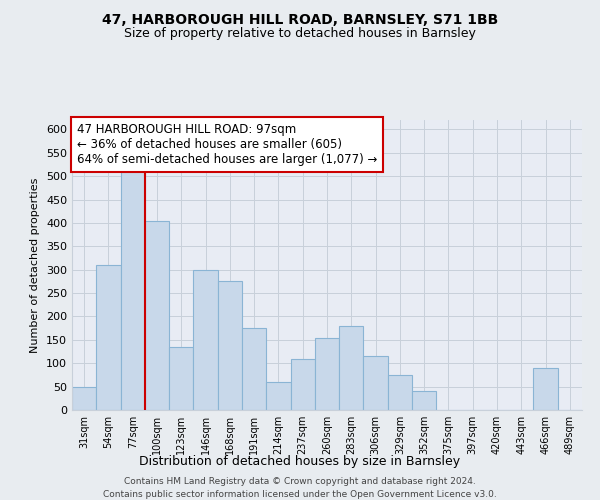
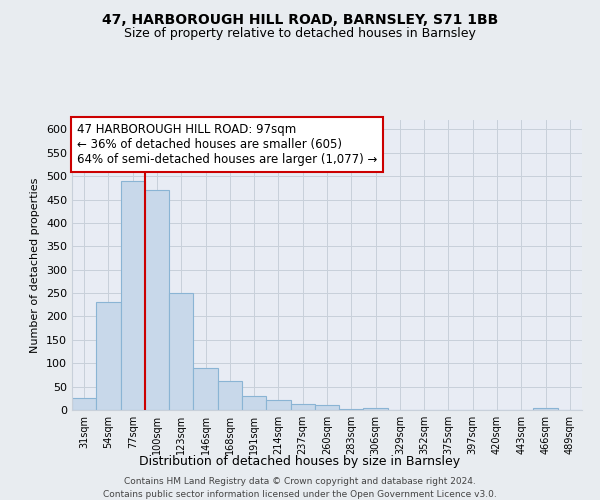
31sqm: 50 -> 25
54sqm: 310 -> 230
77sqm: 515 -> 490
100sqm: 405 -> 470
123sqm: 135 -> 250
146sqm: 300 -> 90
168sqm: 275 -> 63
191sqm: 175 -> 30
214sqm: 60 -> 22
237sqm: 110 -> 13
260sqm: 155 -> 10
283sqm: 180 -> 2
306sqm: 115 -> 4
329sqm: 75 -> 1
352sqm: 40 -> 1
466sqm: 90 -> 5
